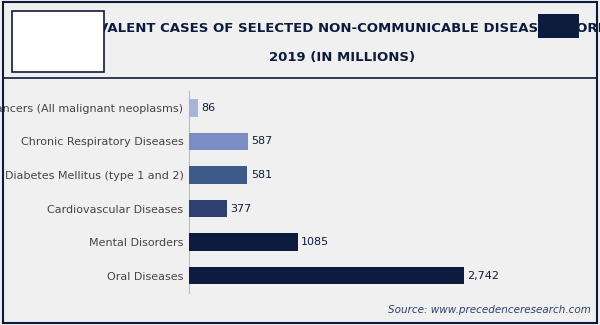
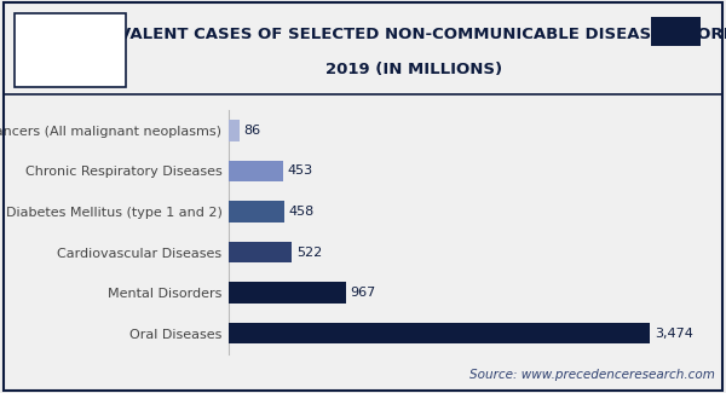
Chronic Respiratory Diseases: 587 -> 453
Diabetes Mellitus (type 1 and 2): 581 -> 458
Cardiovascular Diseases: 377 -> 522
Mental Disorders: 1085 -> 967
Oral Diseases: 2,742 -> 3,474
